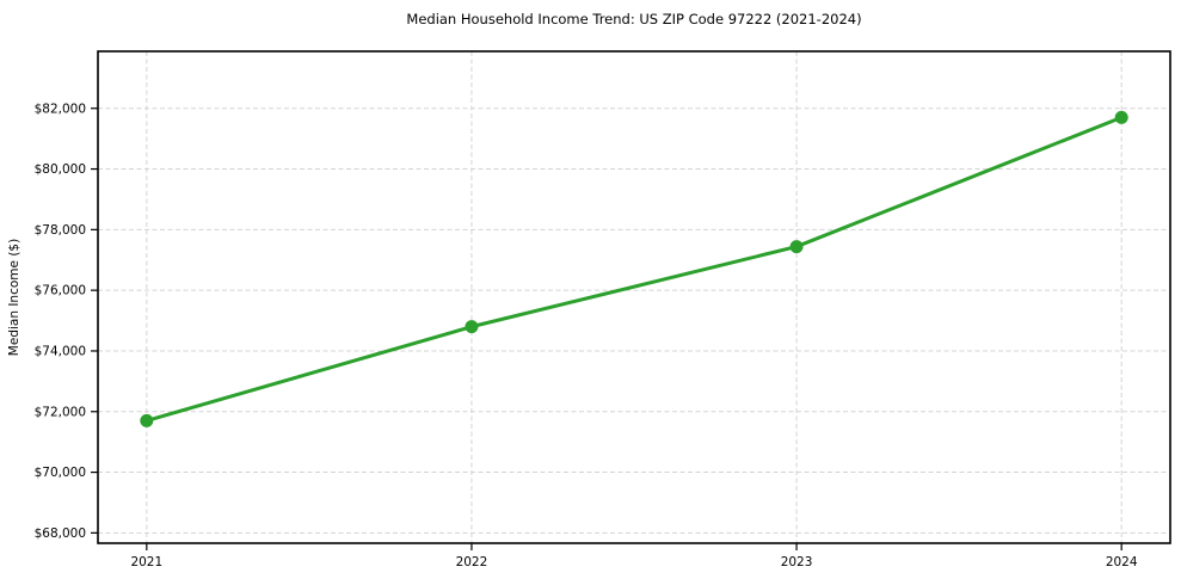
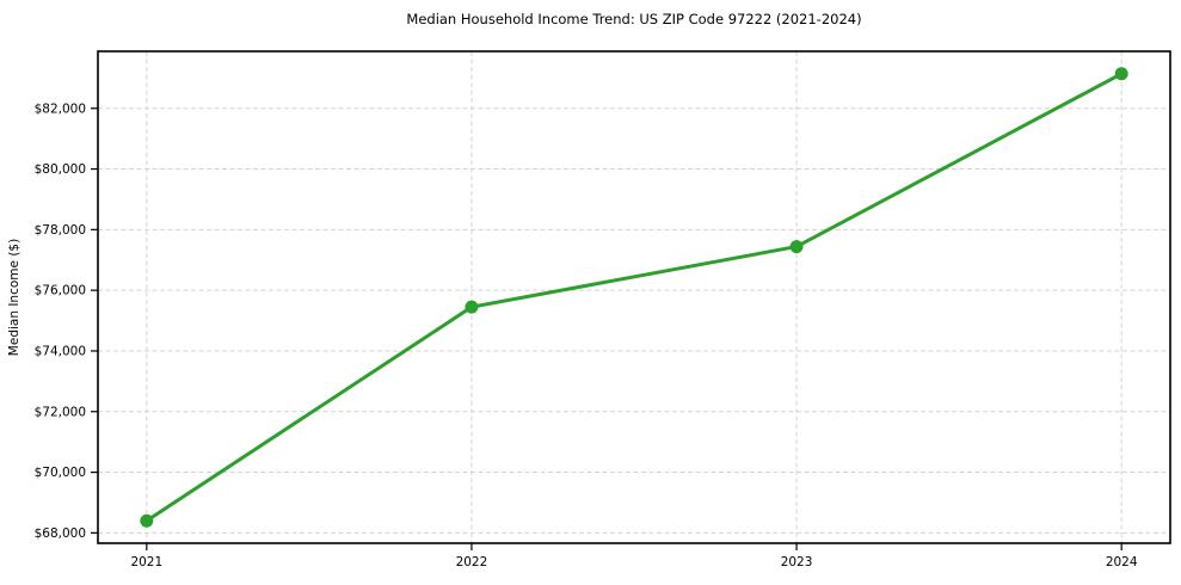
2021: $71700 -> $68400
2022: $74800 -> $75400
2024: $81700 -> $83100
